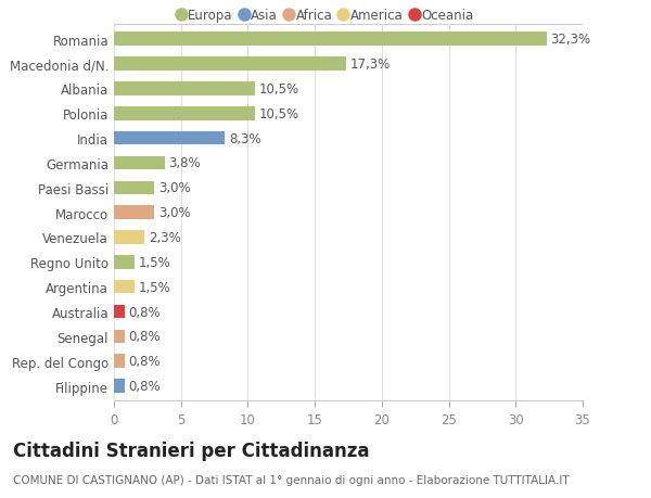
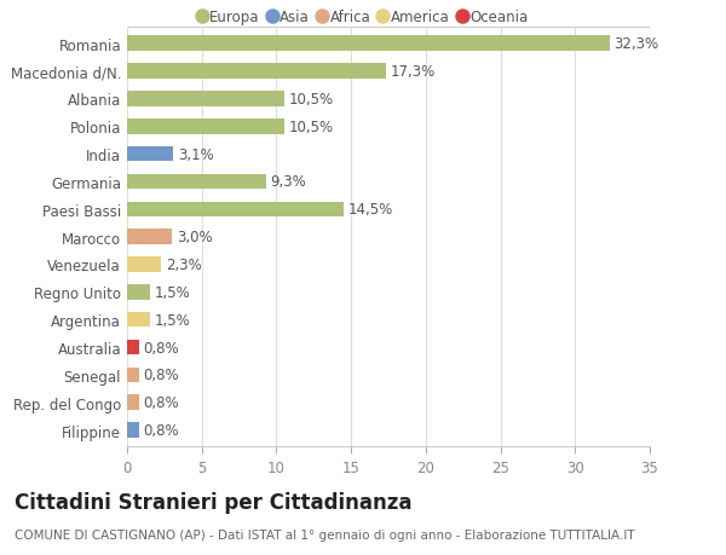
India: 8,3% -> 3,1%
Germania: 3,8% -> 9,3%
Paesi Bassi: 3,0% -> 14,5%
